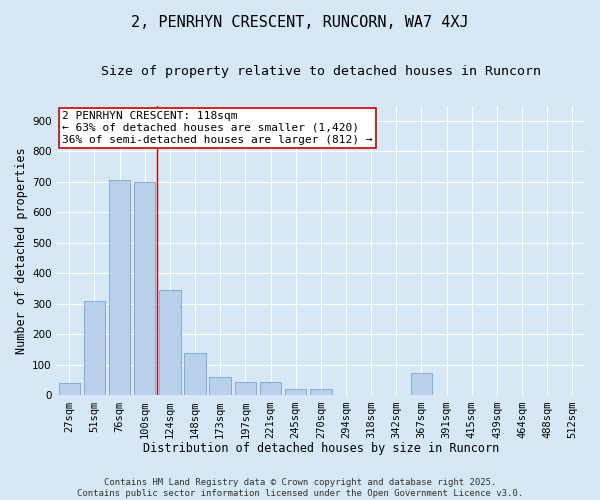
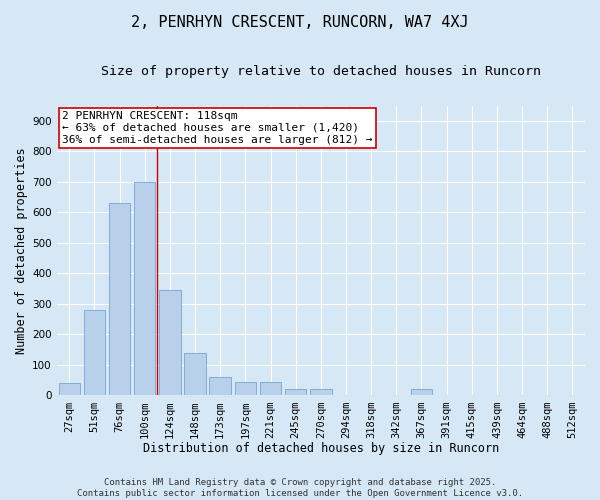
51sqm: 310 -> 280
76sqm: 705 -> 630
367sqm: 75 -> 20
